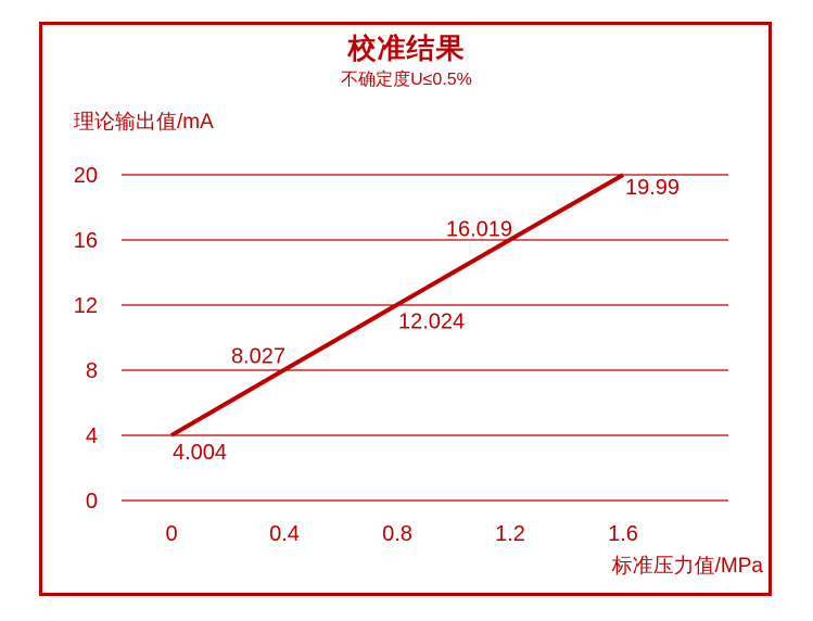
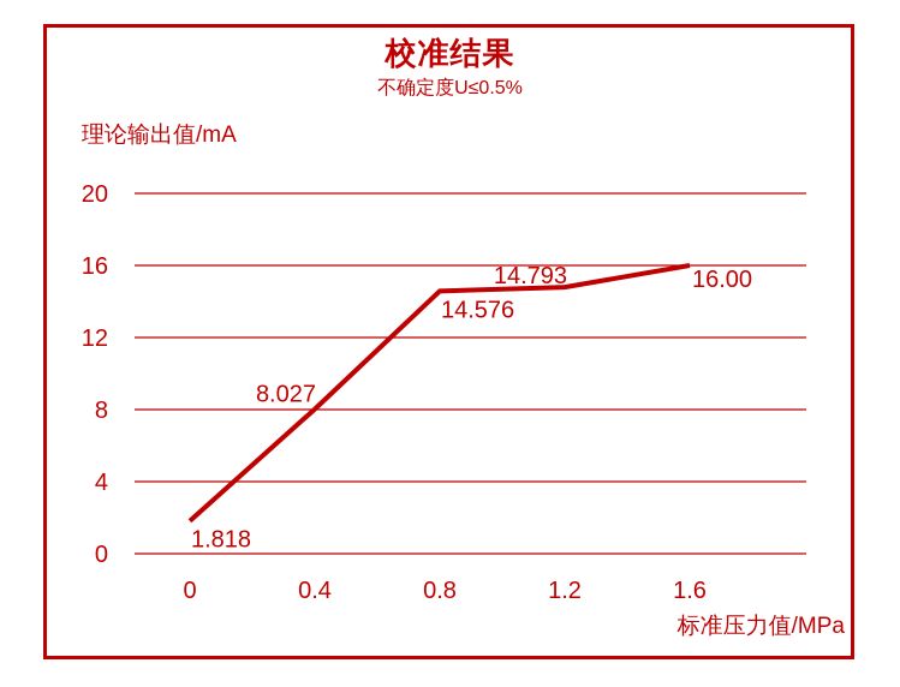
0: 4.004 -> 1.818
0.8: 12.024 -> 14.576
1.2: 16.019 -> 14.793
1.6: 19.99 -> 16.00
